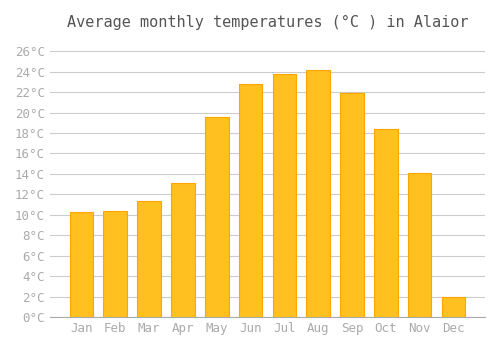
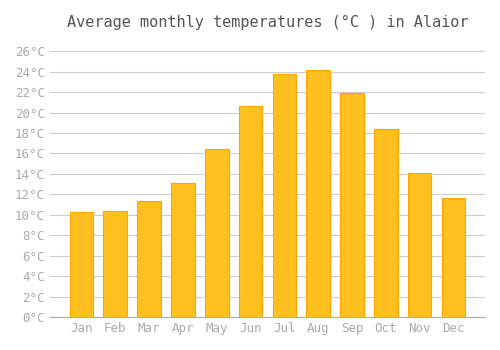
May: 19.6°C -> 16.4°C
Jun: 22.8°C -> 20.6°C
Dec: 2.0°C -> 11.6°C
